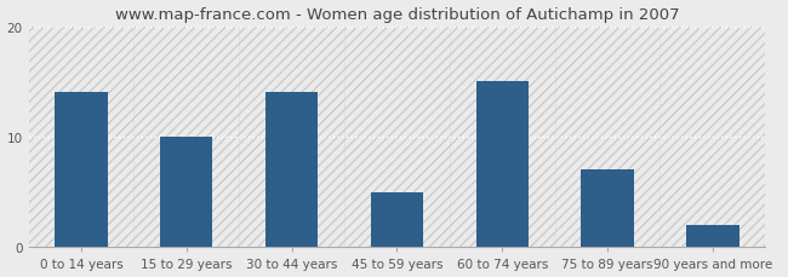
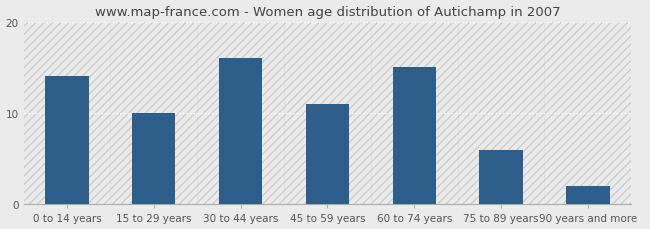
30 to 44 years: 14 -> 16
45 to 59 years: 5 -> 11
75 to 89 years: 7 -> 6
